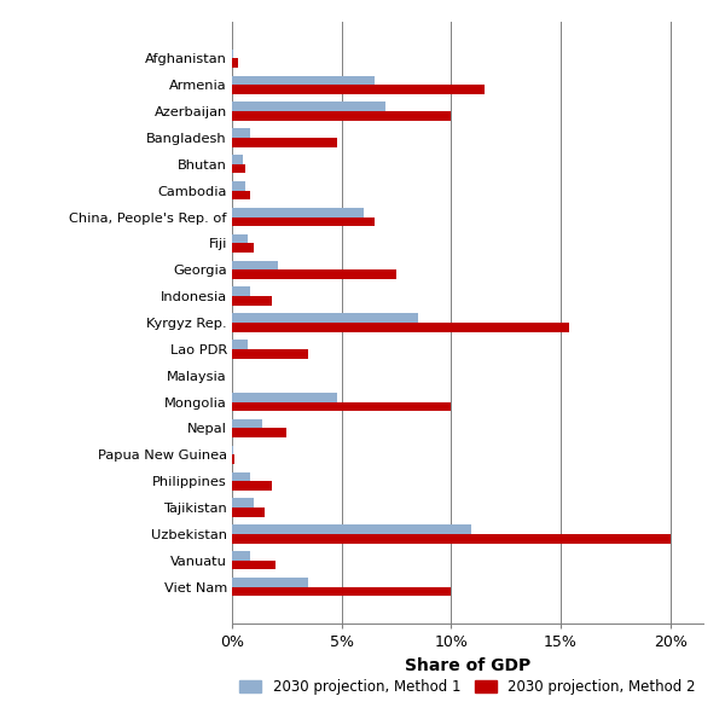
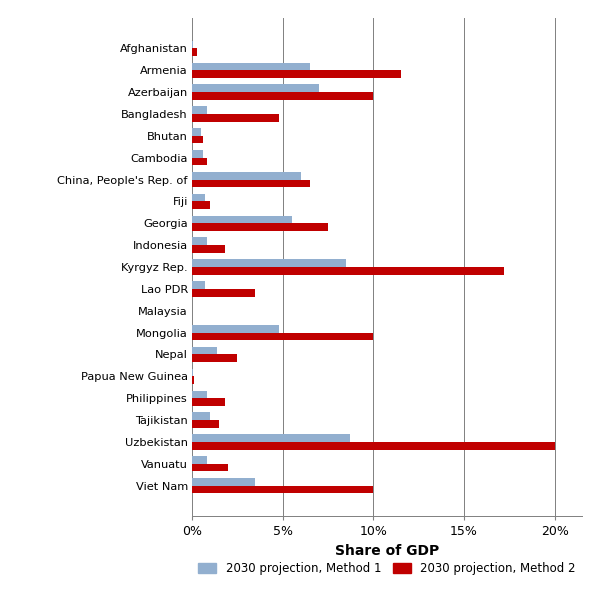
2030 projection, Method 1/Georgia: 2.1% -> 5.5%
2030 projection, Method 2/Kyrgyz Rep.: 15.4% -> 17.2%
2030 projection, Method 1/Uzbekistan: 10.9% -> 8.7%
